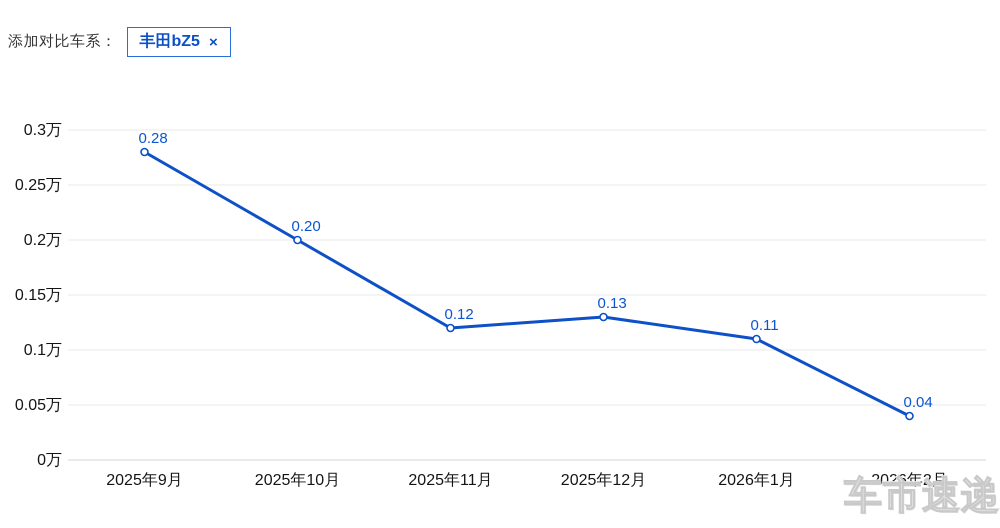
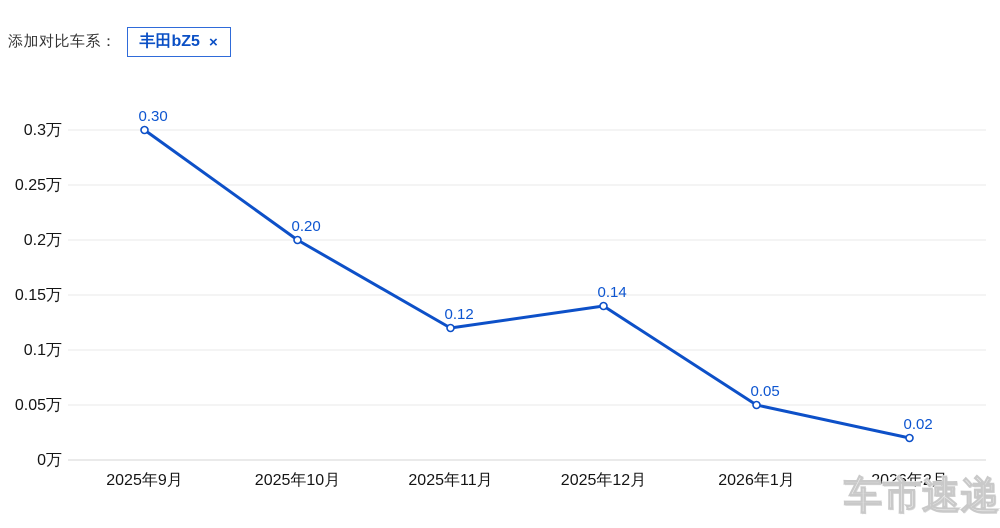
2025年9月: 0.28 -> 0.30
2025年12月: 0.13 -> 0.14
2026年1月: 0.11 -> 0.05
2026年2月: 0.04 -> 0.02
